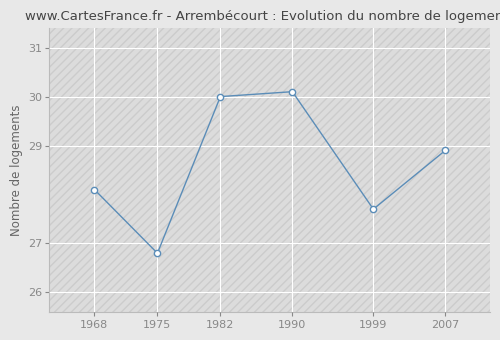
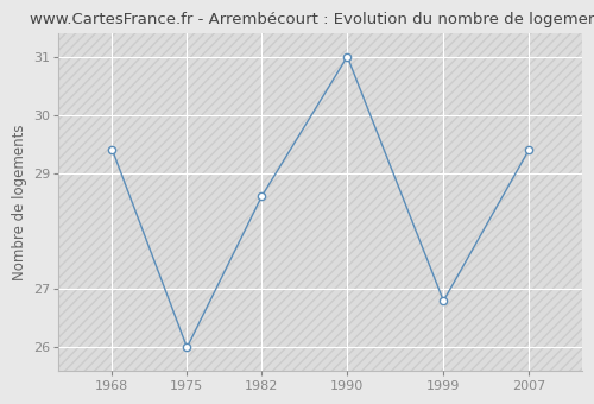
1968: 28.1 -> 29.4
1975: 26.8 -> 26.0
1982: 30.0 -> 28.6
1990: 30.1 -> 31.0
1999: 27.7 -> 26.8
2007: 28.9 -> 29.4
